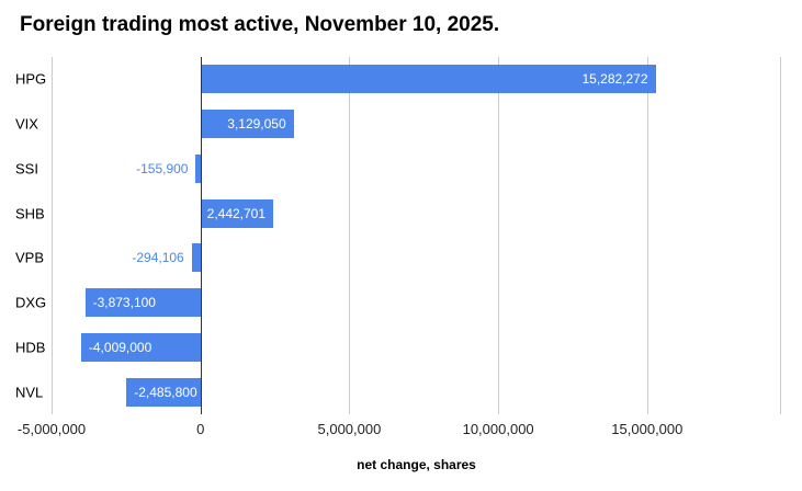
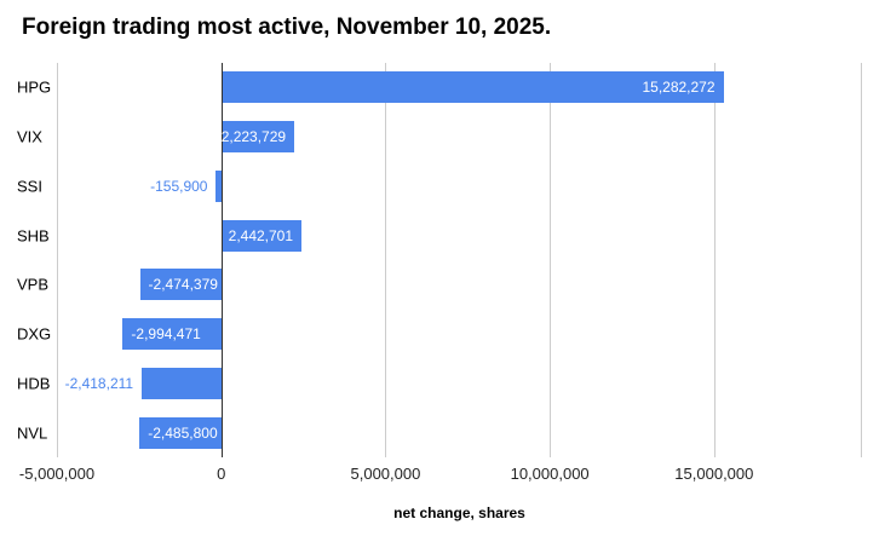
VIX: 3,129,050 -> 2,223,729
VPB: -294,106 -> -2,474,379
DXG: -3,873,100 -> -2,994,471
HDB: -4,009,000 -> -2,418,211
